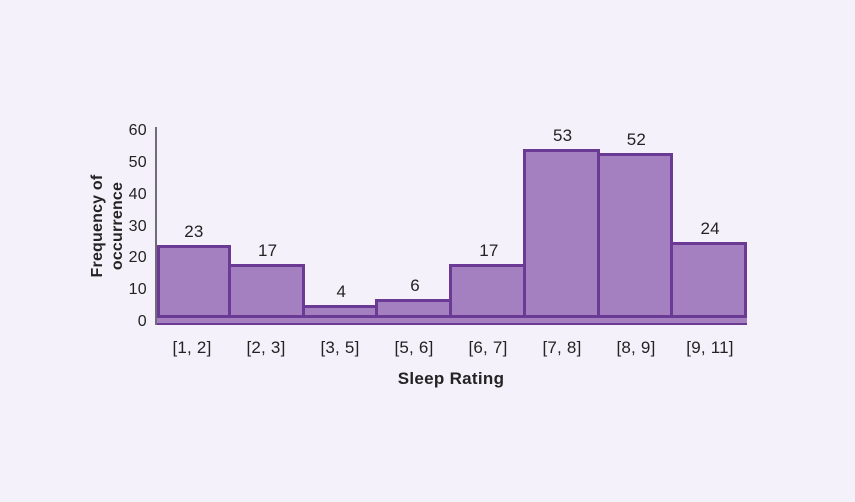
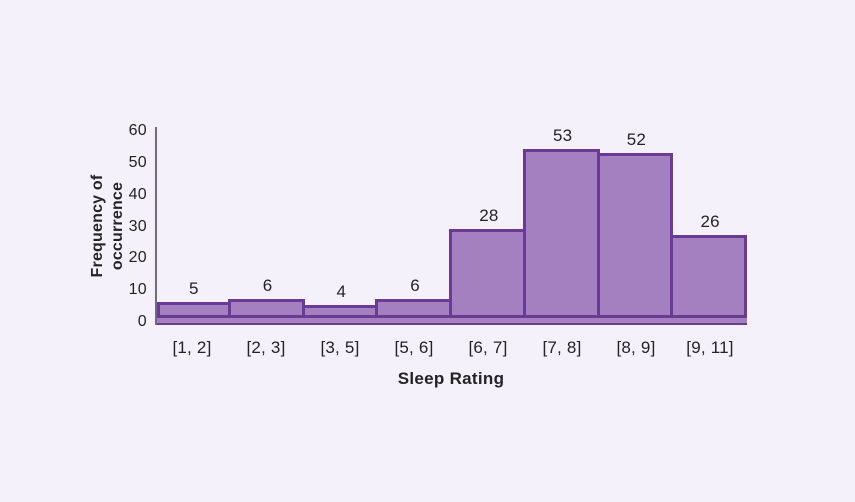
[1, 2]: 23 -> 5
[2, 3]: 17 -> 6
[6, 7]: 17 -> 28
[9, 11]: 24 -> 26
